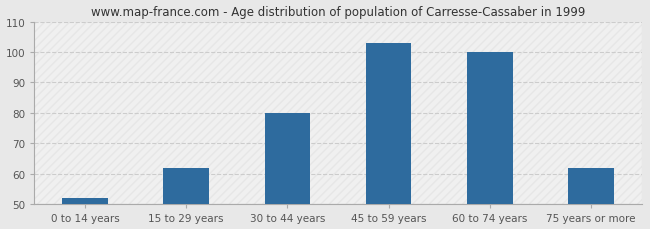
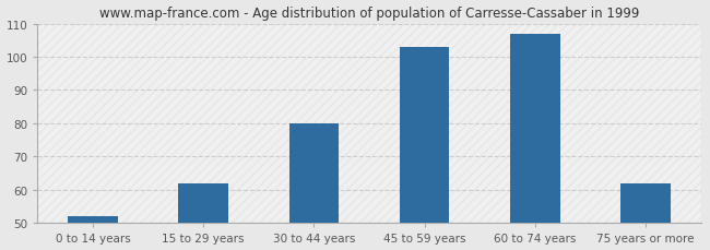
60 to 74 years: 100 -> 107
